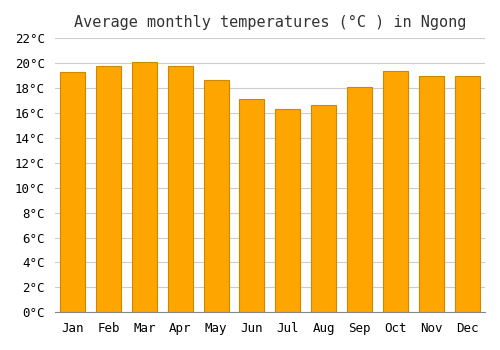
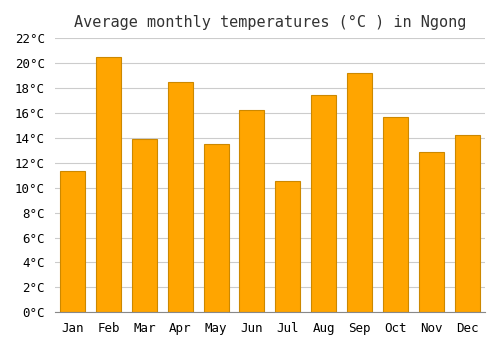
Jan: 19.3°C -> 11.3°C
Feb: 19.8°C -> 20.5°C
Mar: 20.1°C -> 13.9°C
Apr: 19.8°C -> 18.5°C
May: 18.6°C -> 13.5°C
Jun: 17.1°C -> 16.2°C
Jul: 16.3°C -> 10.5°C
Aug: 16.6°C -> 17.4°C
Sep: 18.1°C -> 19.2°C
Oct: 19.4°C -> 15.7°C
Nov: 19.0°C -> 12.9°C
Dec: 19.0°C -> 14.2°C
